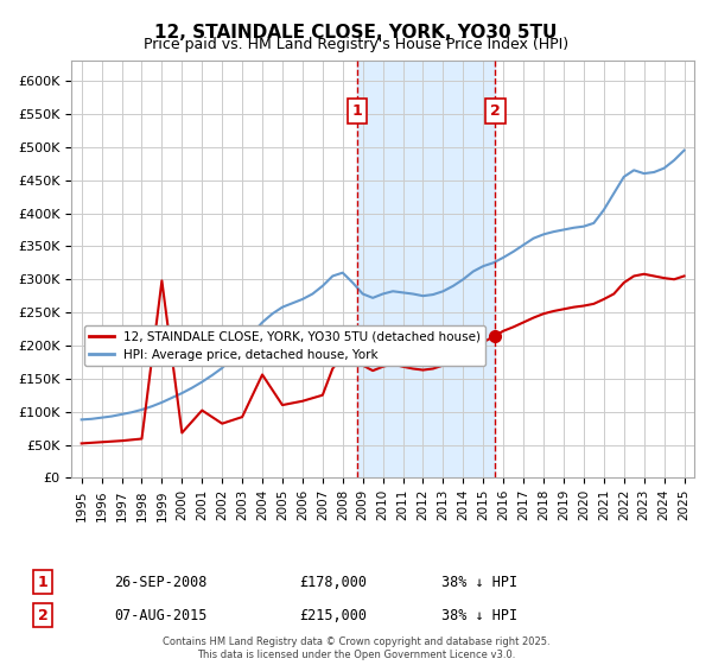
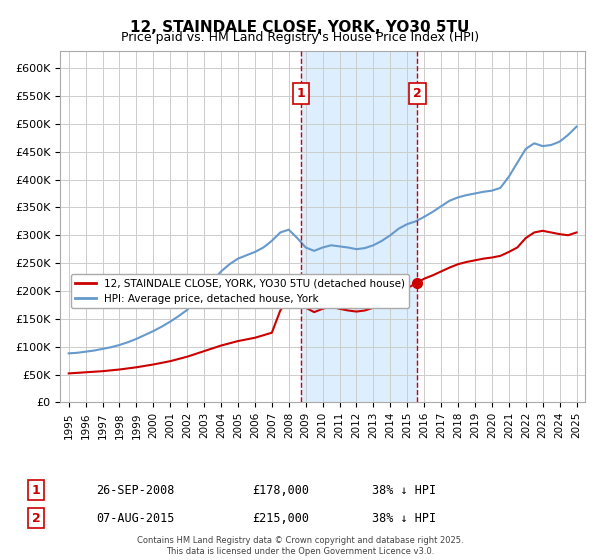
12, STAINDALE CLOSE, YORK, YO30 5TU (detached house)/1999: £298K -> £63K
12, STAINDALE CLOSE, YORK, YO30 5TU (detached house)/2001: £102K -> £74K
12, STAINDALE CLOSE, YORK, YO30 5TU (detached house)/2004: £156K -> £102K
